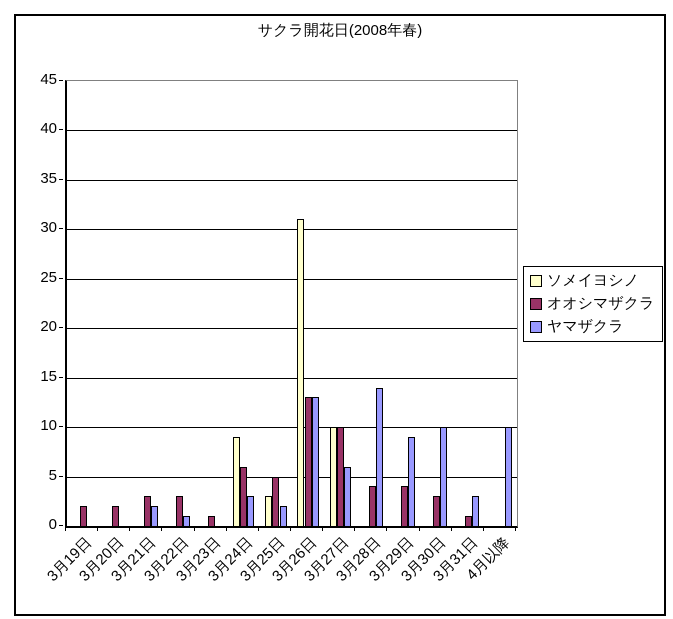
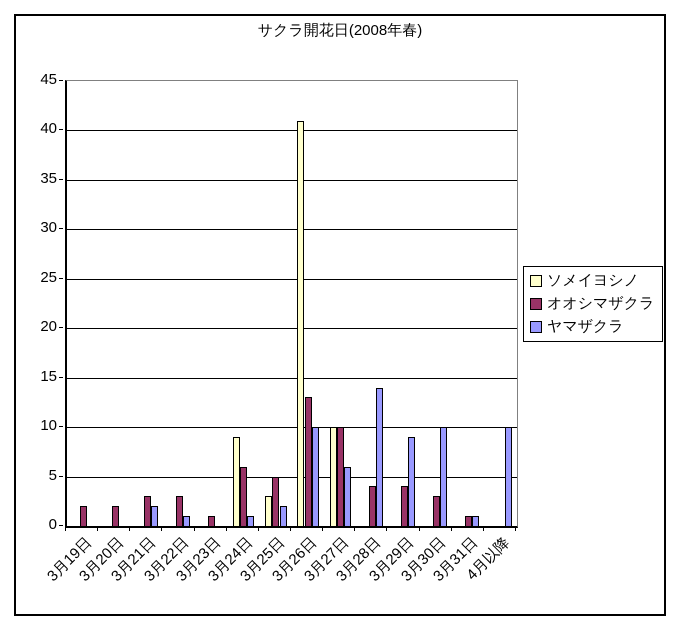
ヤマザクラ/3月24日: 3 -> 1
ソメイヨシノ/3月26日: 31 -> 41
ヤマザクラ/3月26日: 13 -> 10
ヤマザクラ/3月31日: 3 -> 1
